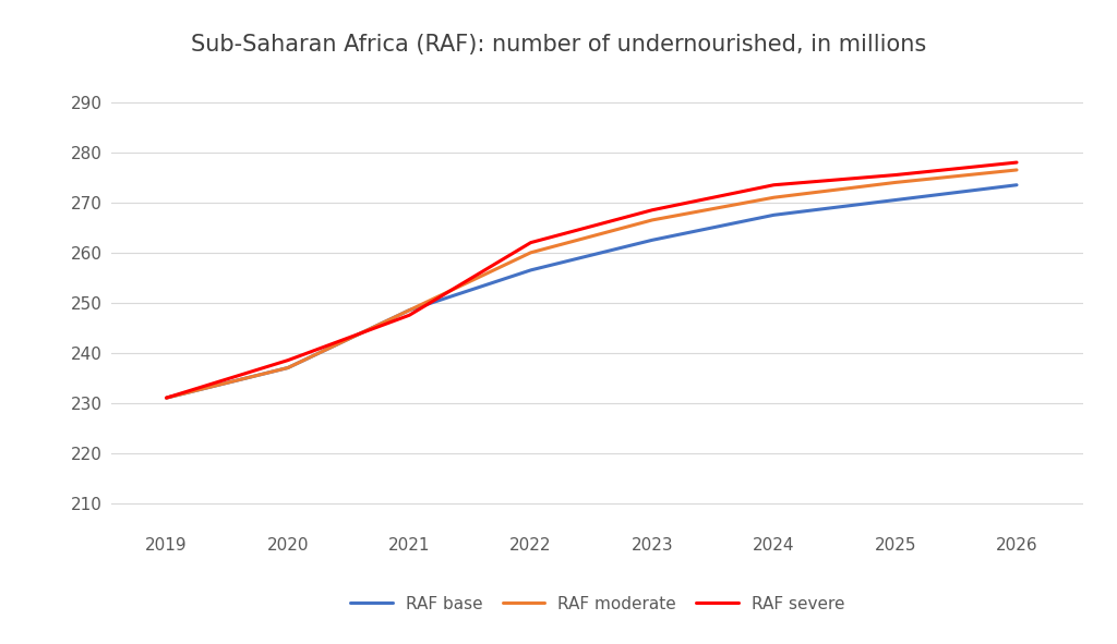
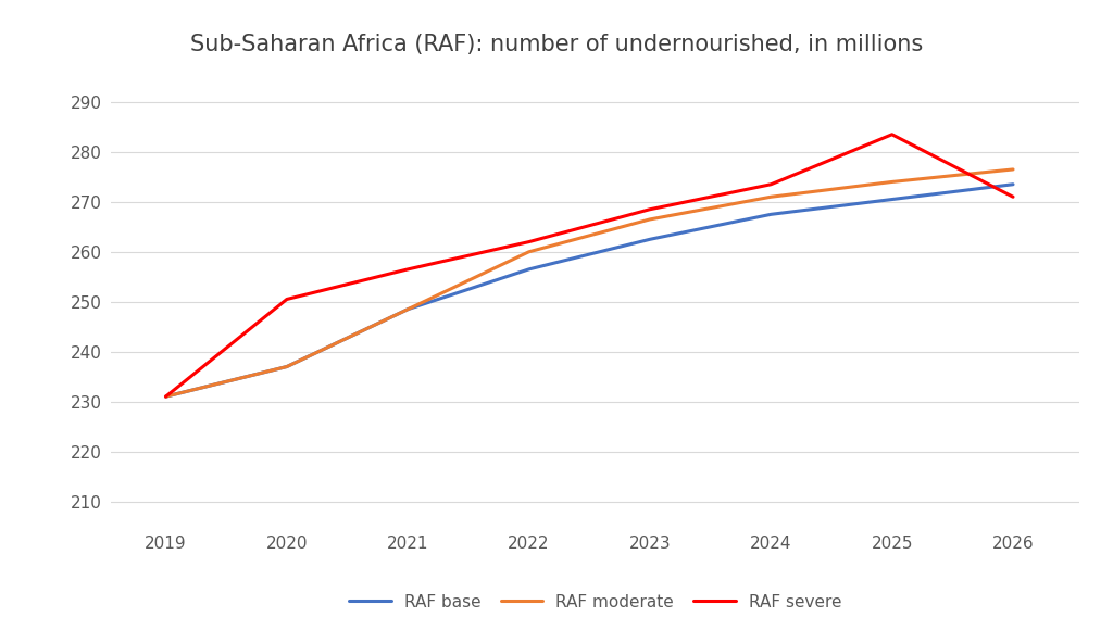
RAF severe/2020: 238.5 -> 250.5
RAF severe/2021: 247.5 -> 256.5
RAF severe/2025: 275.5 -> 283.5
RAF severe/2026: 278.0 -> 271.0
